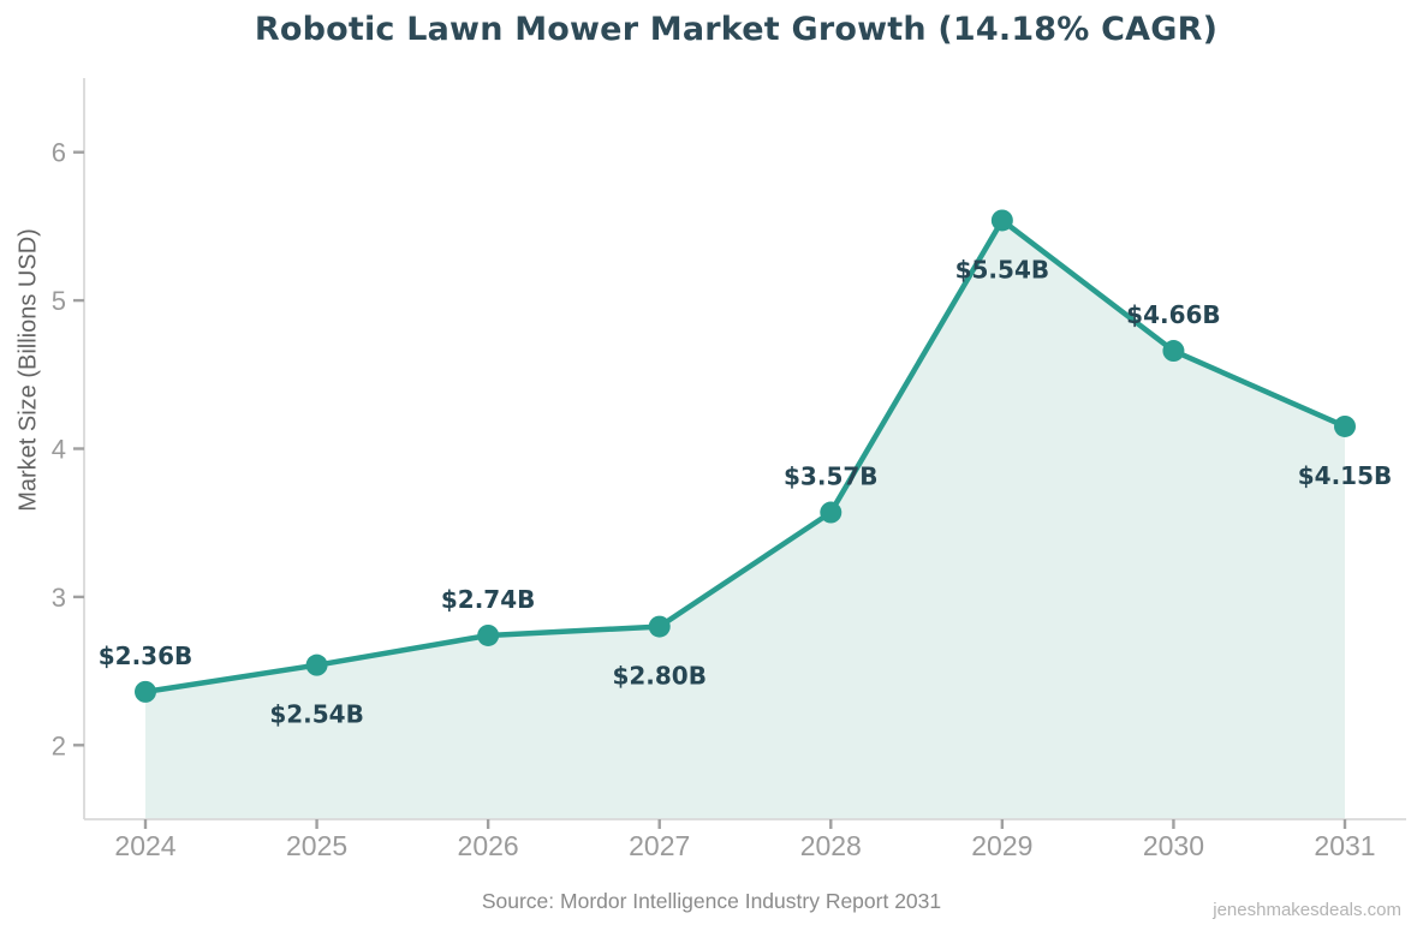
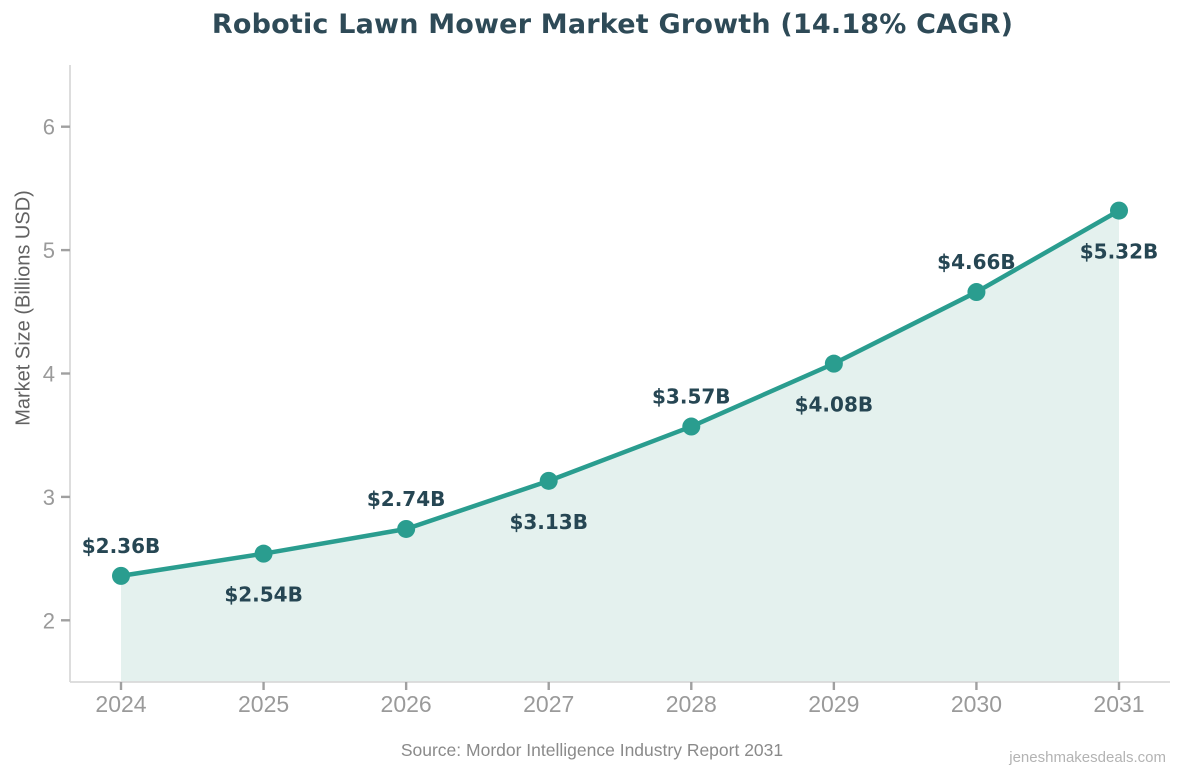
2027: $2.80B -> $3.13B
2029: $5.54B -> $4.08B
2031: $4.15B -> $5.32B
